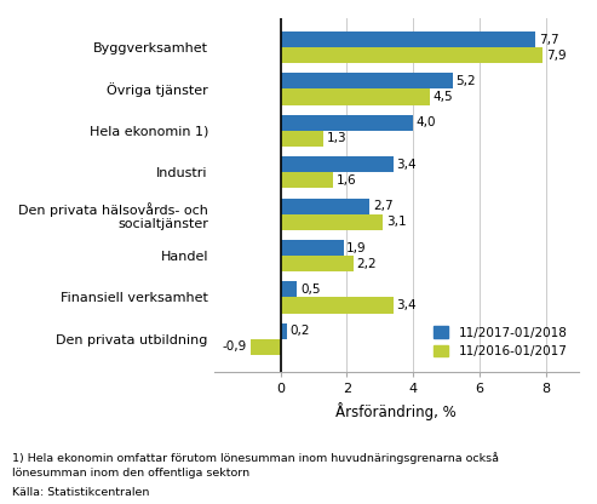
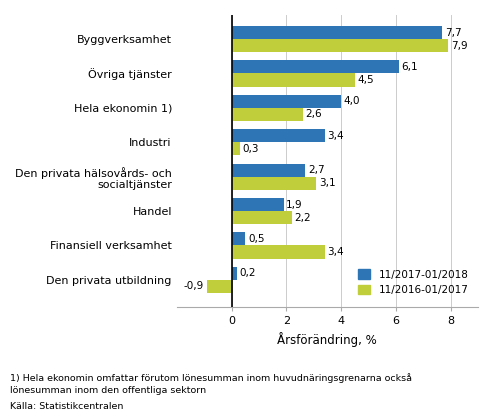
11/2017-01/2018/Övriga tjänster: 5,2 -> 6,1
11/2016-01/2017/Hela ekonomin 1): 1,3 -> 2,6
11/2016-01/2017/Industri: 1,6 -> 0,3
